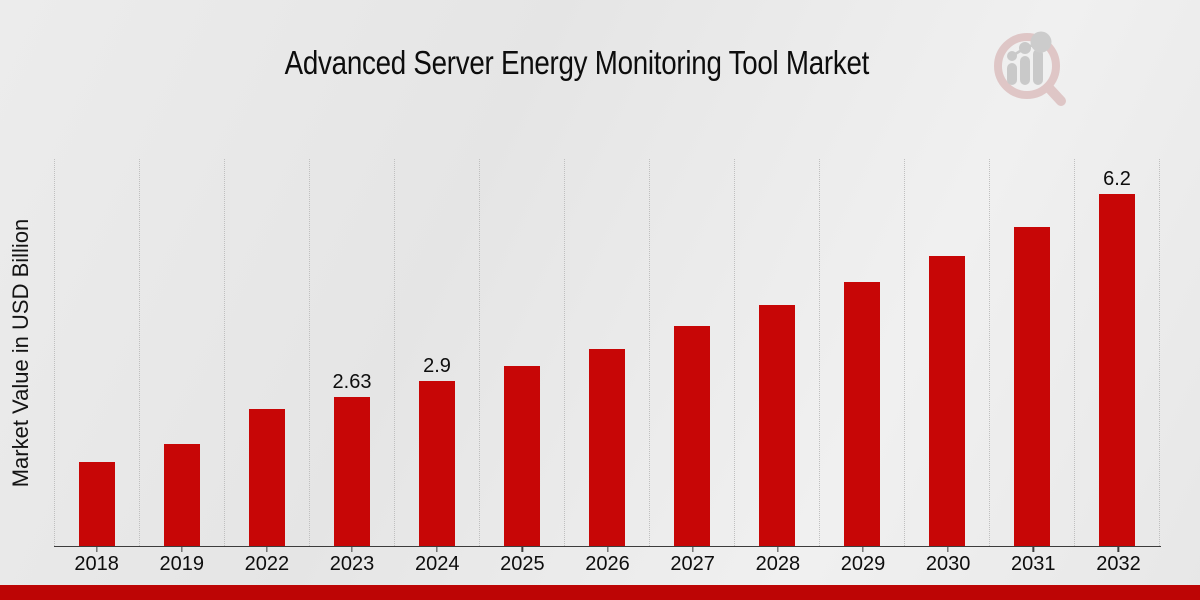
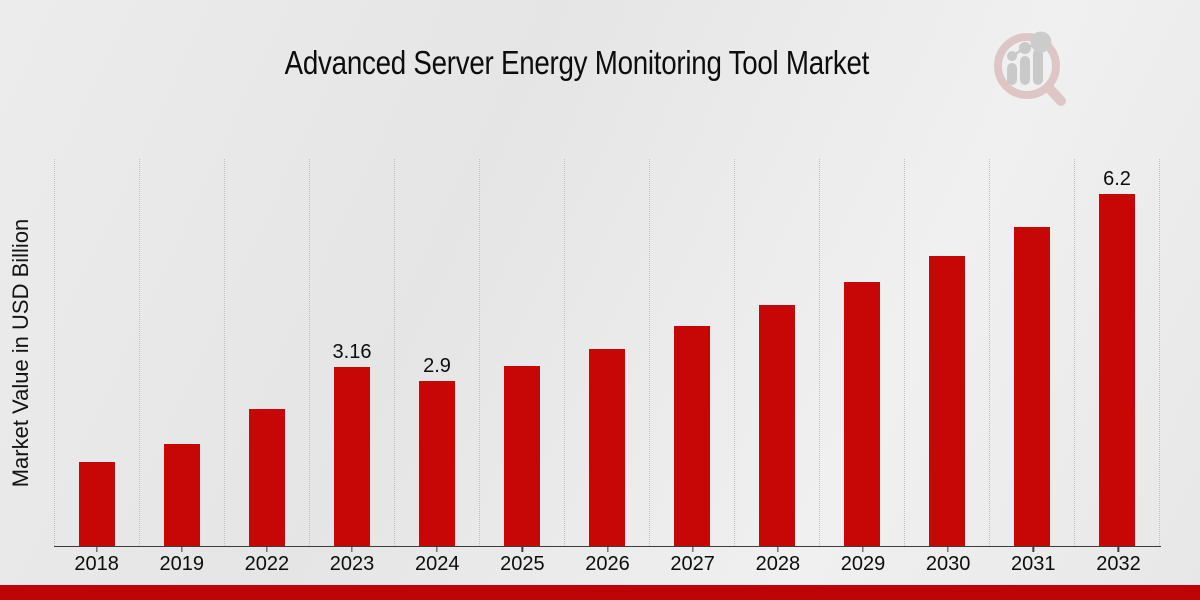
2023: 2.63 -> 3.16
